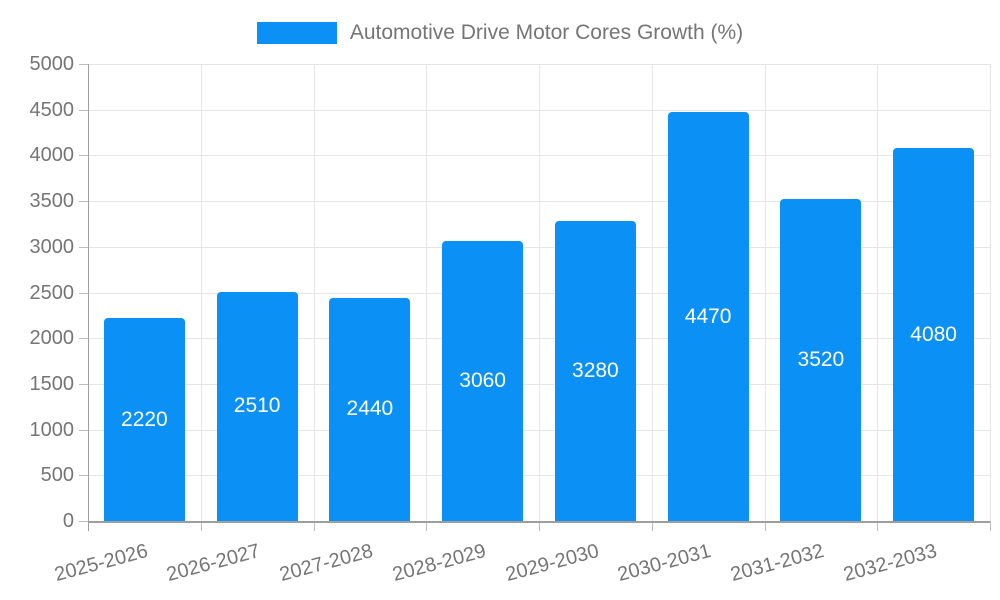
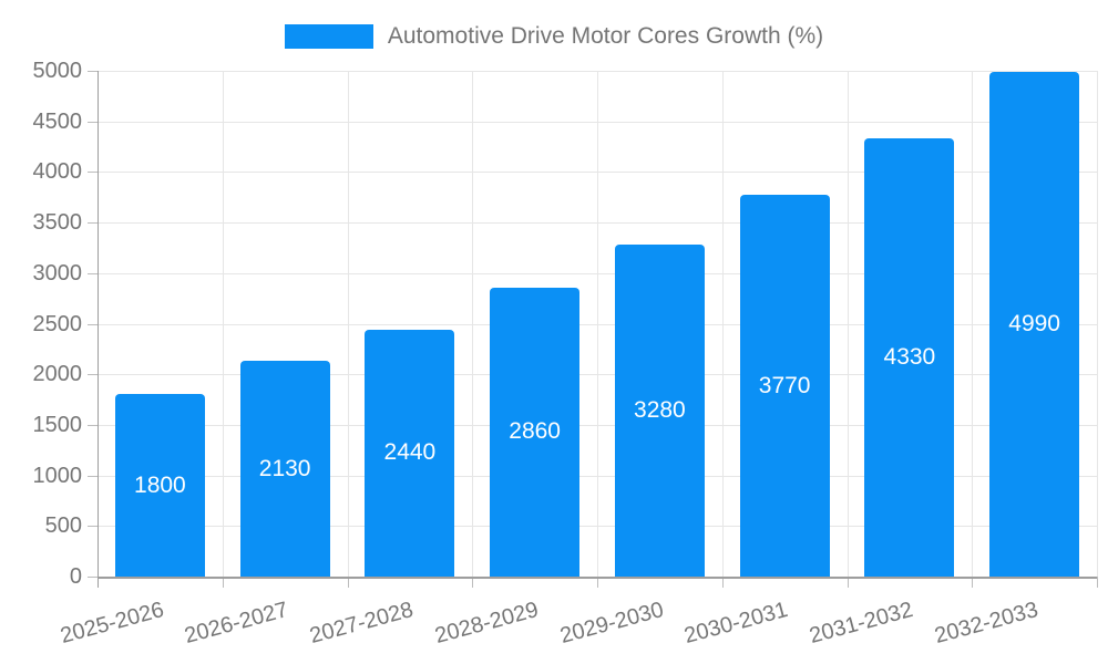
2025-2026: 2220 -> 1800
2026-2027: 2510 -> 2130
2028-2029: 3060 -> 2860
2030-2031: 4470 -> 3770
2031-2032: 3520 -> 4330
2032-2033: 4080 -> 4990
